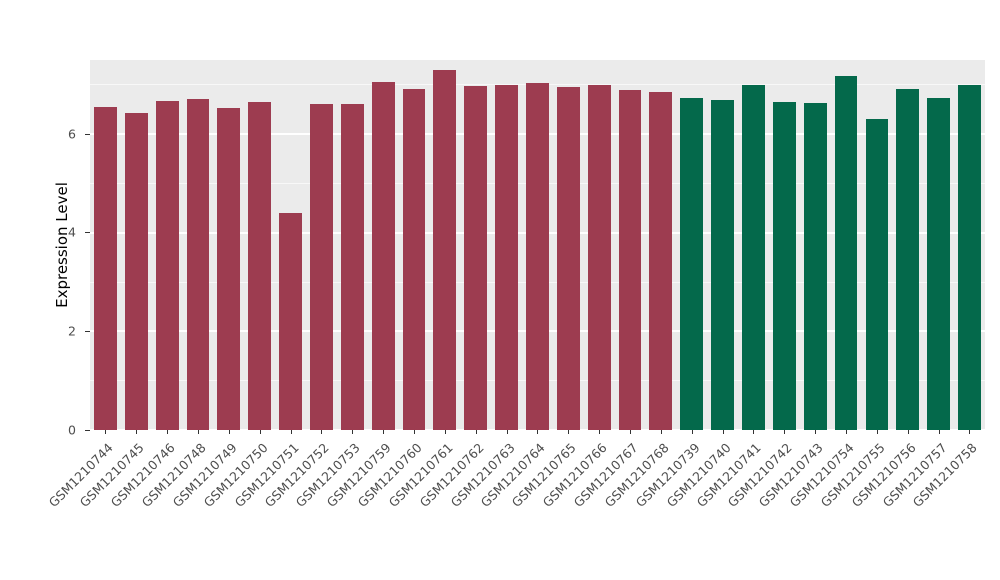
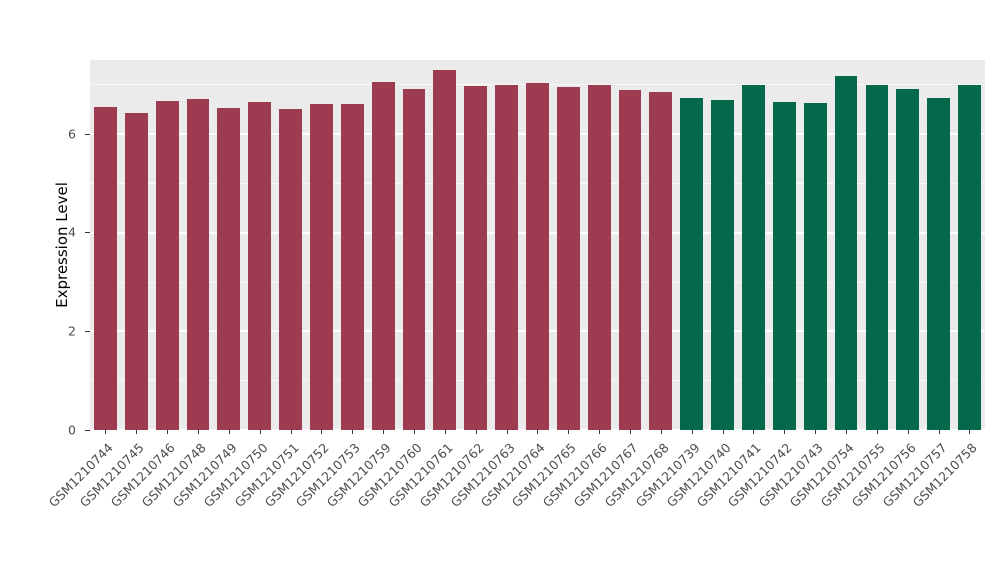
GSM1210751: 4.4 -> 6.5
GSM1210755: 6.3 -> 7.0
